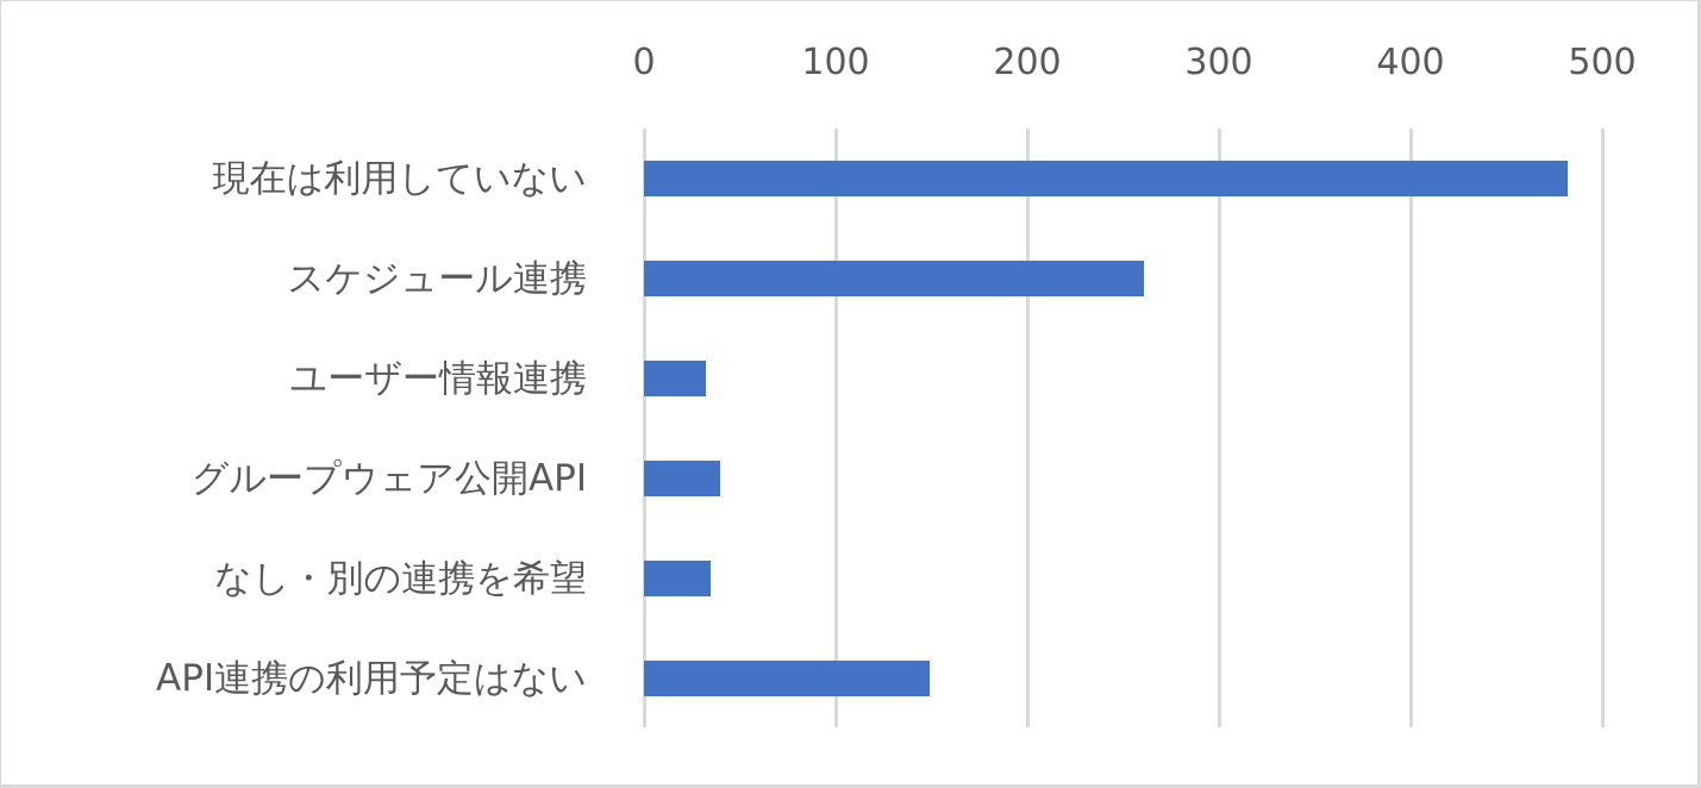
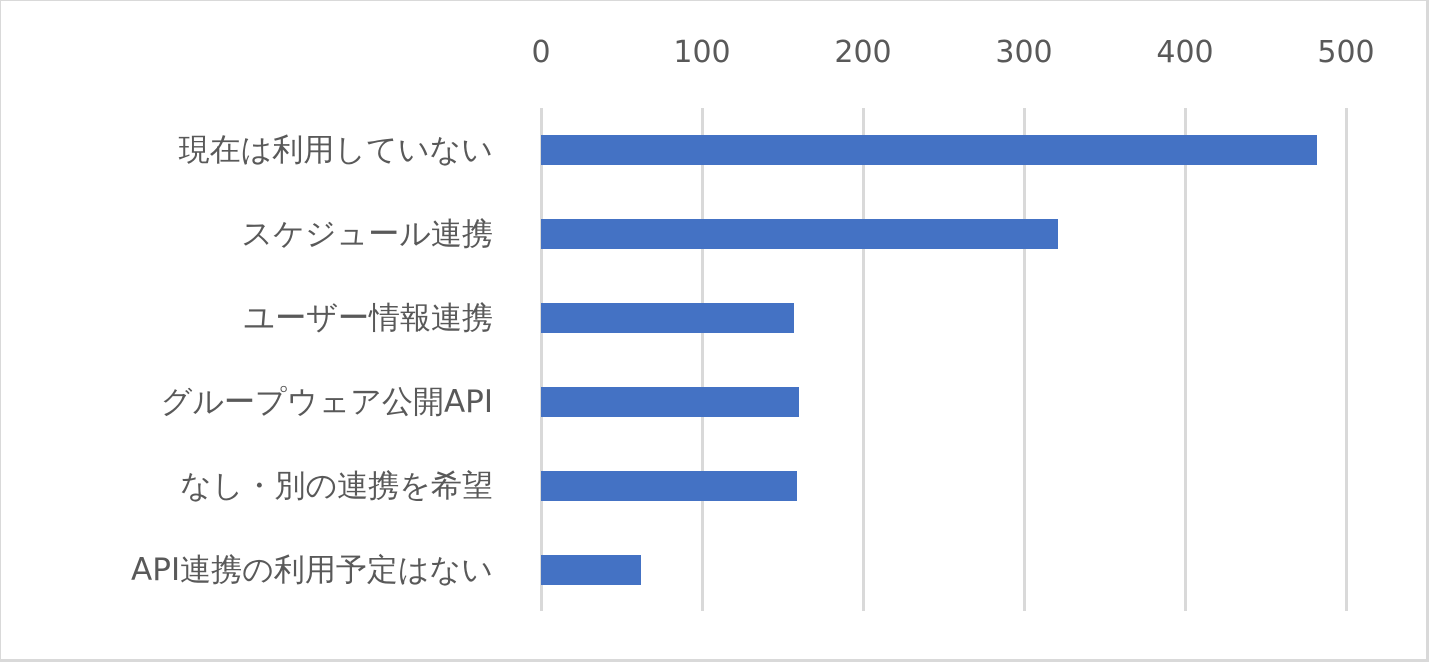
スケジュール連携: 261 -> 321
ユーザー情報連携: 32 -> 157
グループウェア公開API: 40 -> 160
なし・別の連携を希望: 35 -> 159
API連携の利用予定はない: 149 -> 62
